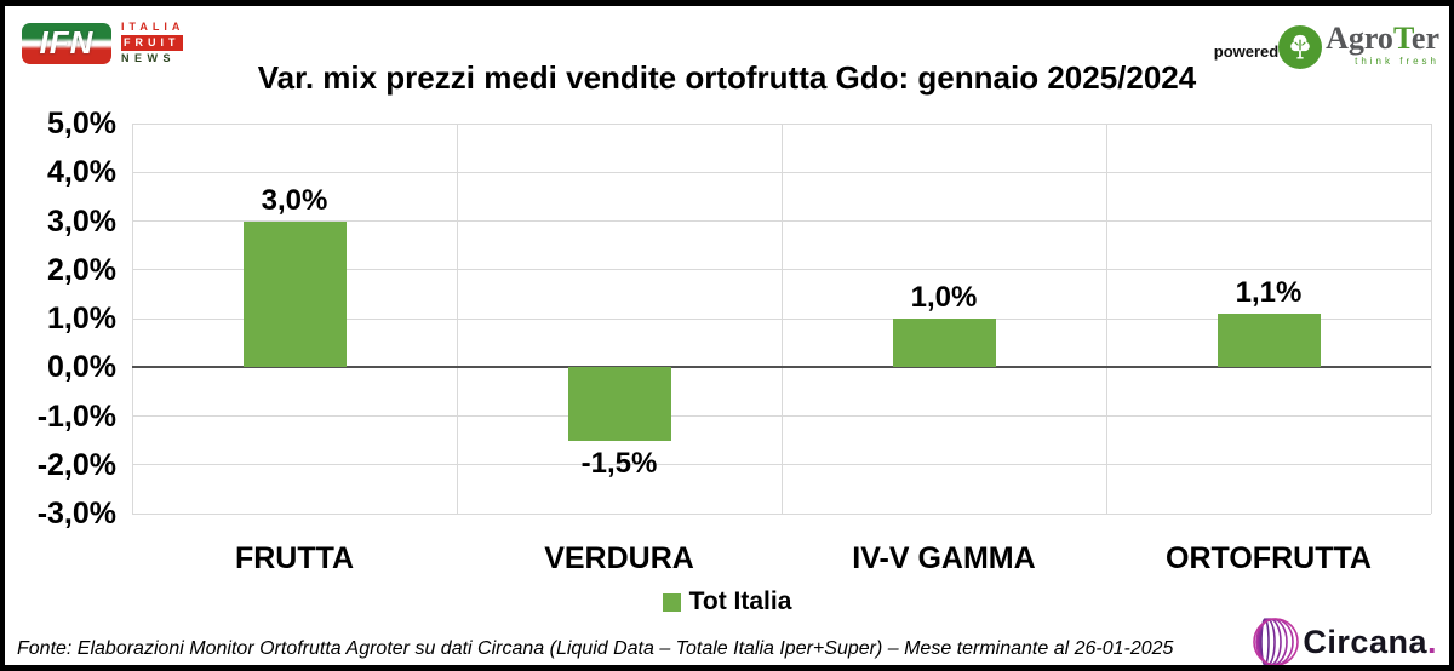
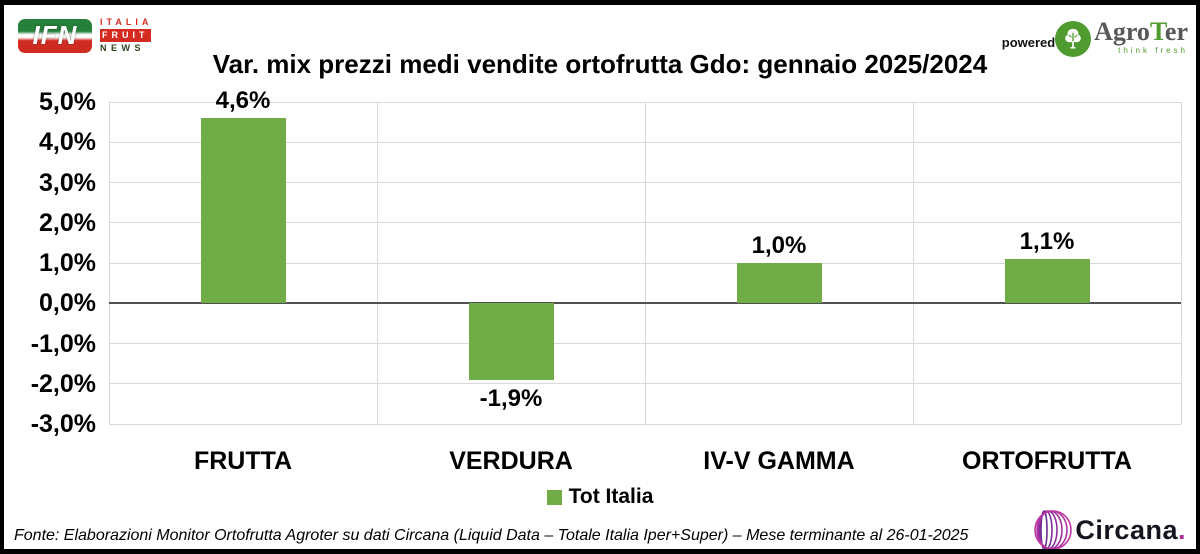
FRUTTA: 3,0% -> 4,6%
VERDURA: -1,5% -> -1,9%
